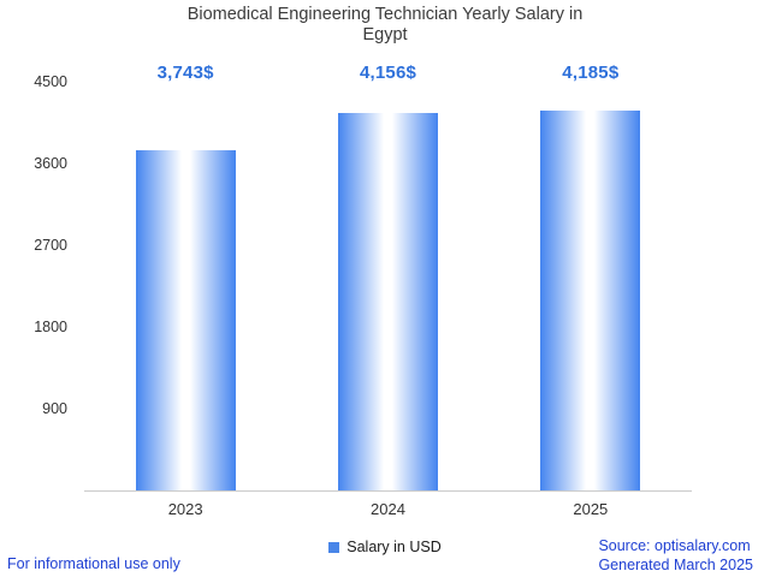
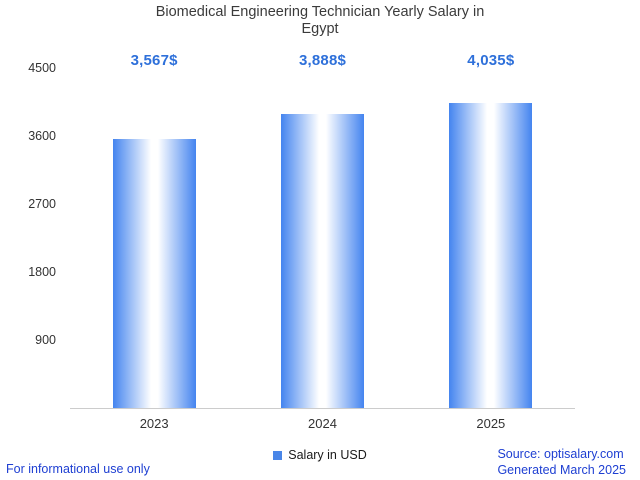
2023: 3,743 -> 3,567
2024: 4,156 -> 3,888
2025: 4,185 -> 4,035
